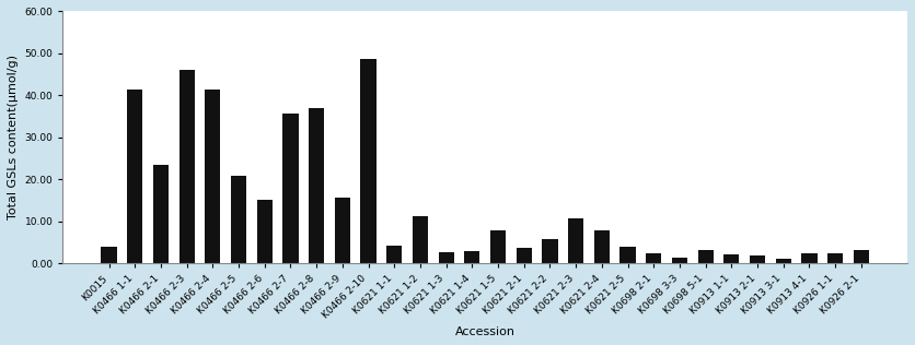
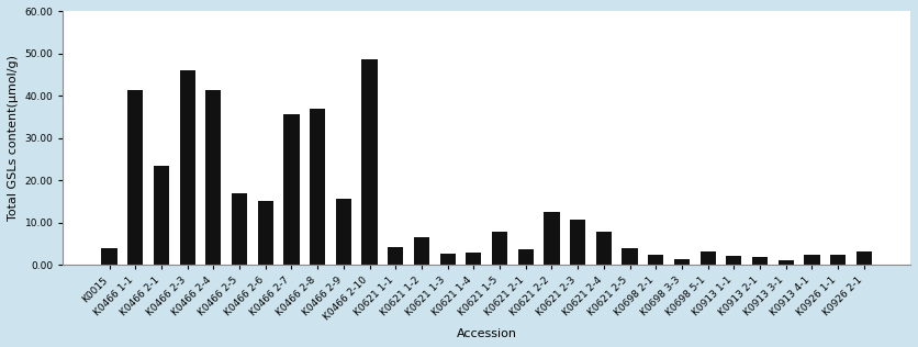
K0466 2-5: 20.8 -> 17.0
K0621 1-2: 11.2 -> 6.5
K0621 2-2: 5.8 -> 12.5
